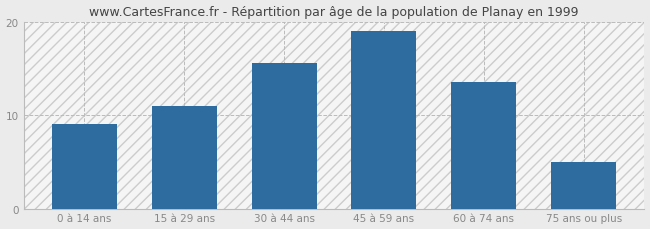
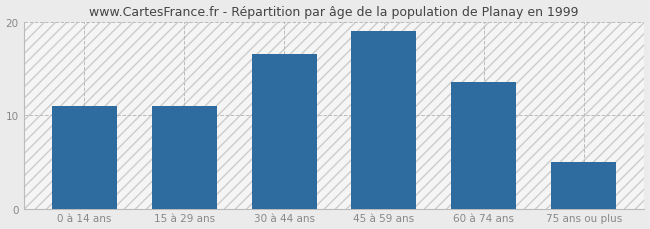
0 à 14 ans: 9.0 -> 11.0
30 à 44 ans: 15.6 -> 16.5
